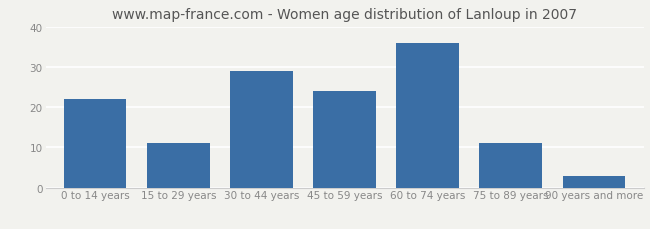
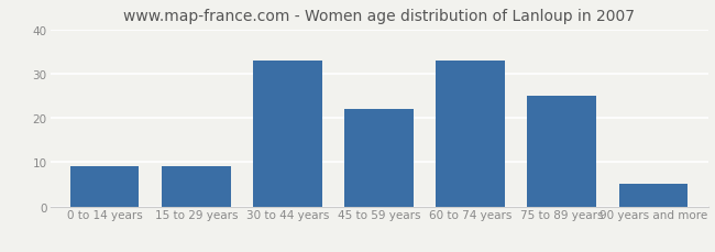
0 to 14 years: 22 -> 9
15 to 29 years: 11 -> 9
30 to 44 years: 29 -> 33
45 to 59 years: 24 -> 22
60 to 74 years: 36 -> 33
75 to 89 years: 11 -> 25
90 years and more: 3 -> 5
